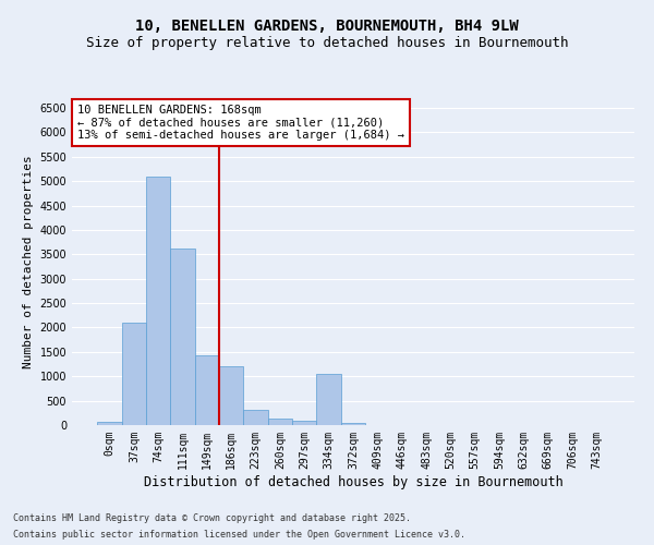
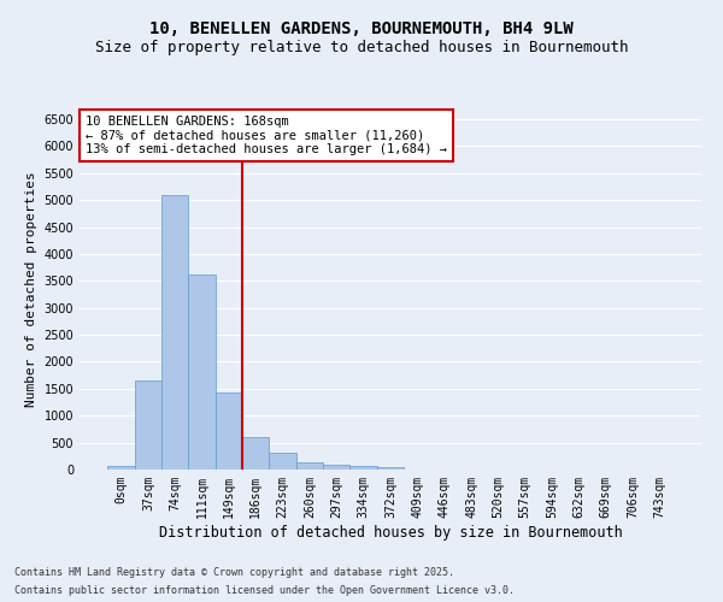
37sqm: 2100 -> 1650
186sqm: 1200 -> 610
334sqm: 1050 -> 60
